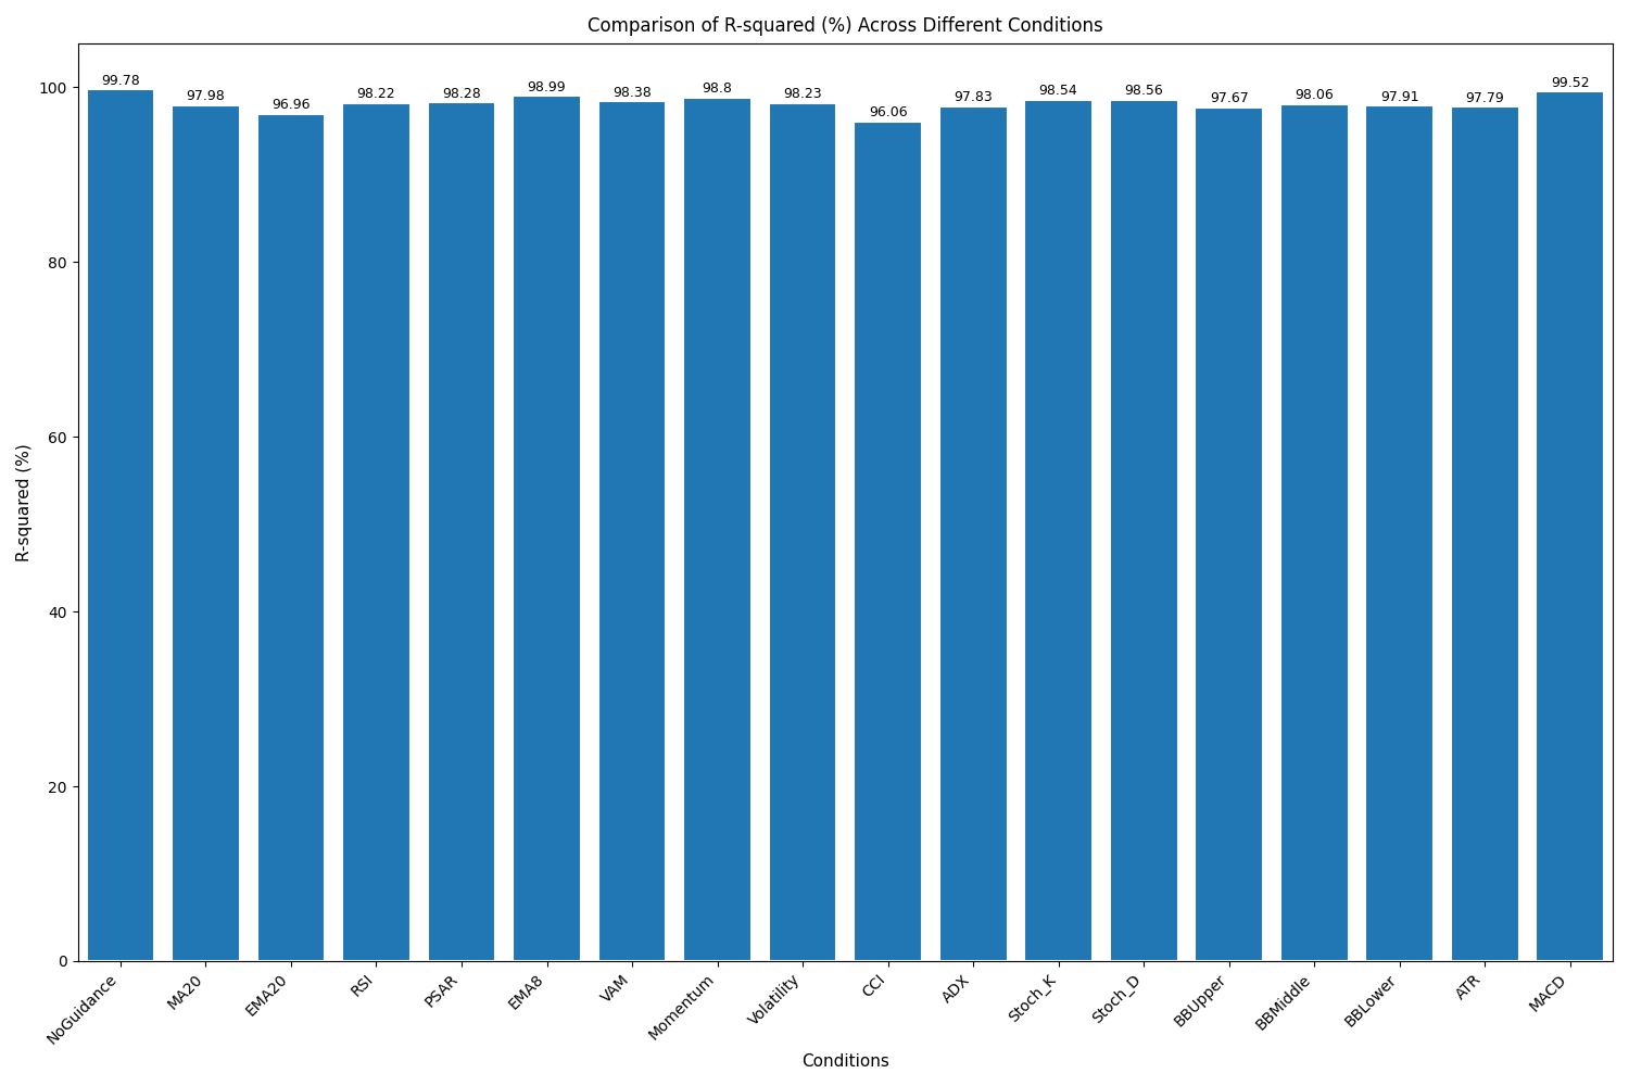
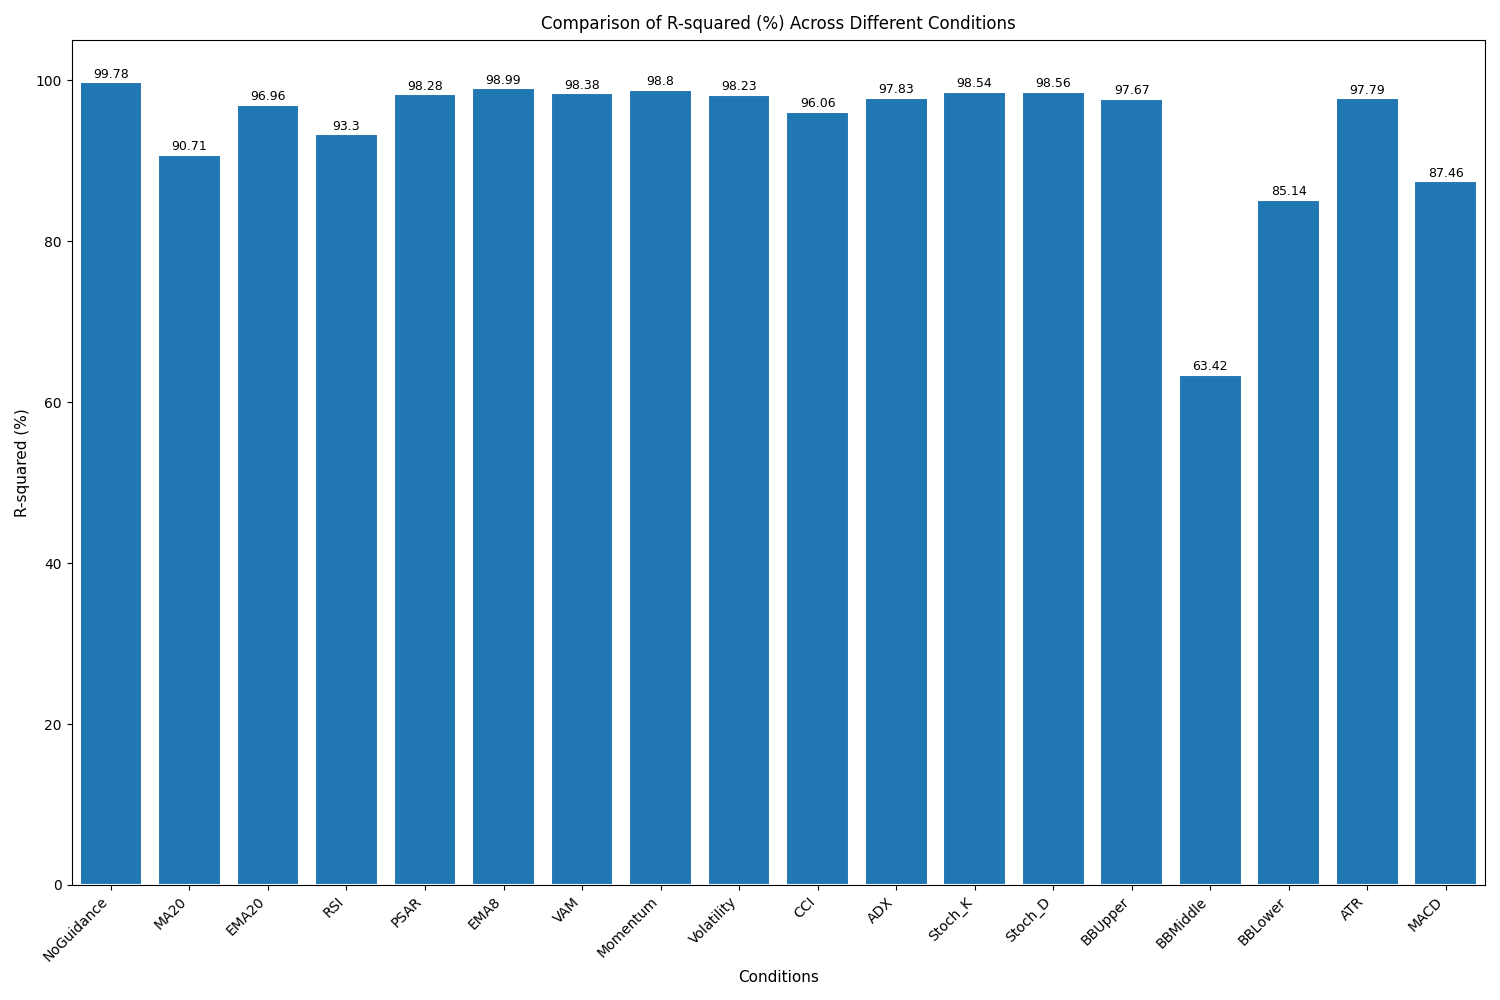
MA20: 97.98 -> 90.71
RSI: 98.22 -> 93.3
BBMiddle: 98.06 -> 63.42
BBLower: 97.91 -> 85.14
MACD: 99.52 -> 87.46
